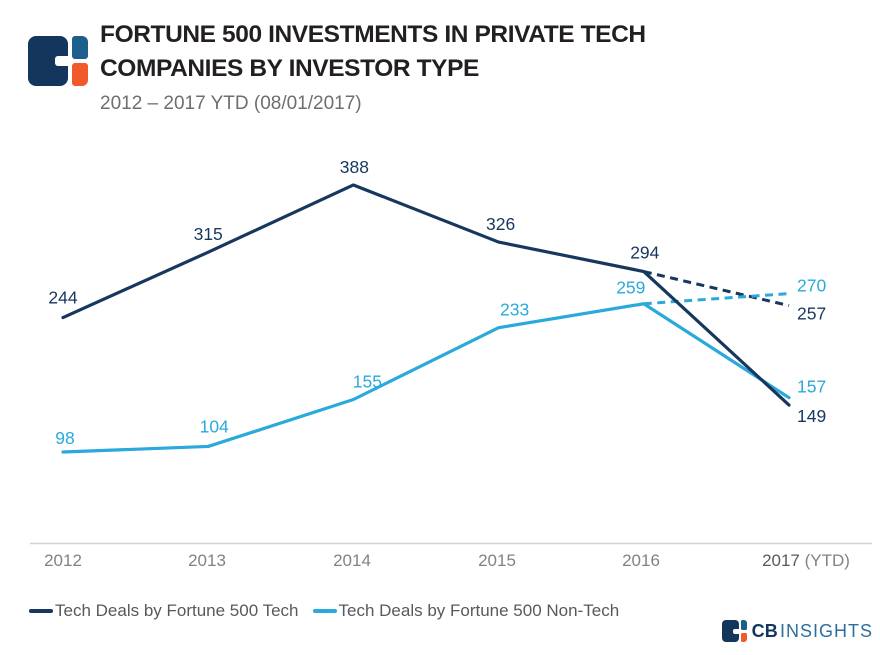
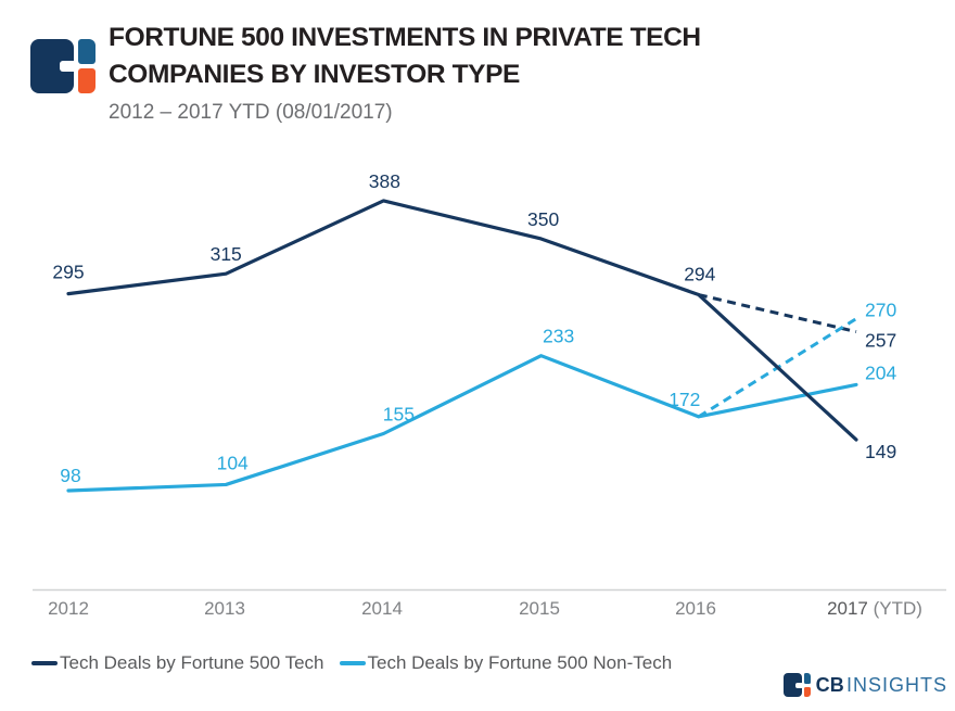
Tech Deals by Fortune 500 Tech/2012: 244 -> 295
Tech Deals by Fortune 500 Tech/2015: 326 -> 350
Tech Deals by Fortune 500 Non-Tech/2016: 259 -> 172
Tech Deals by Fortune 500 Non-Tech/2017: 157 -> 204
